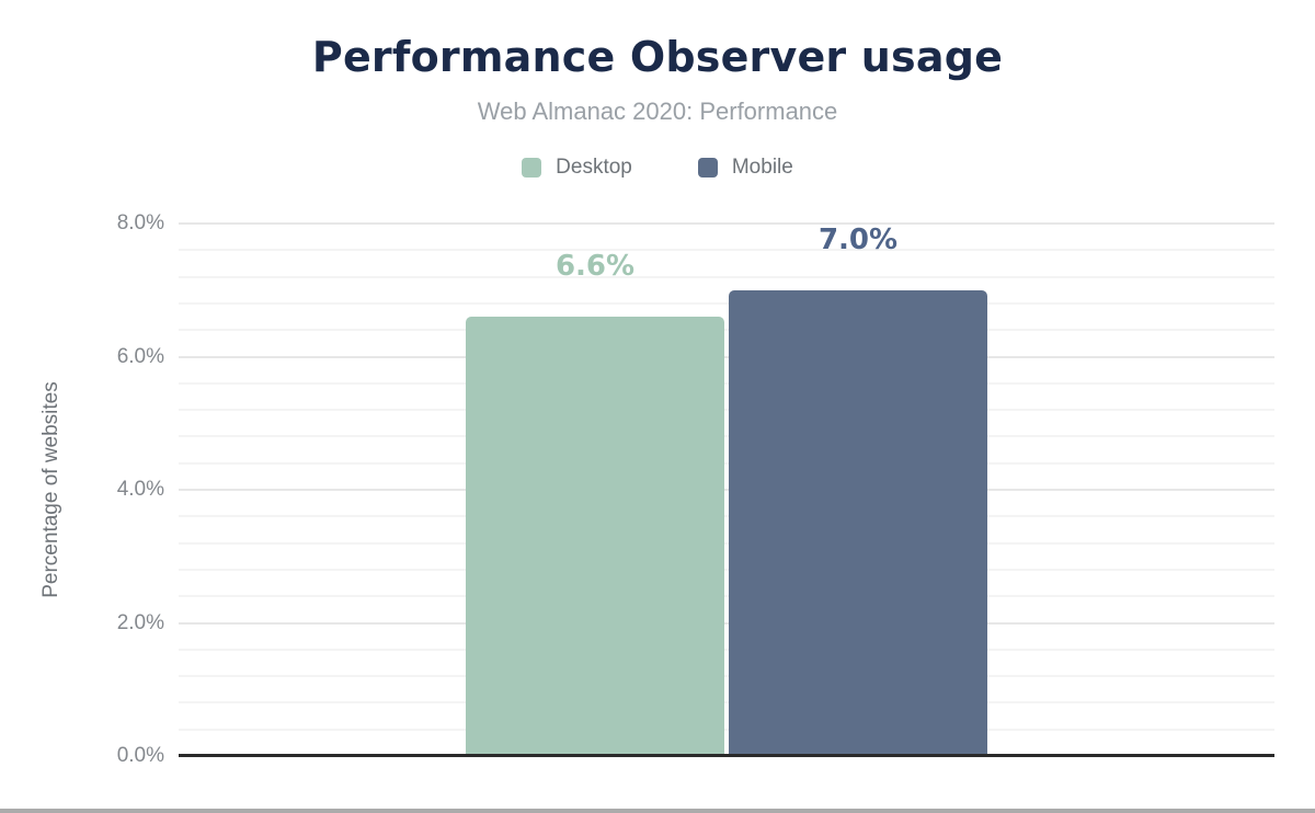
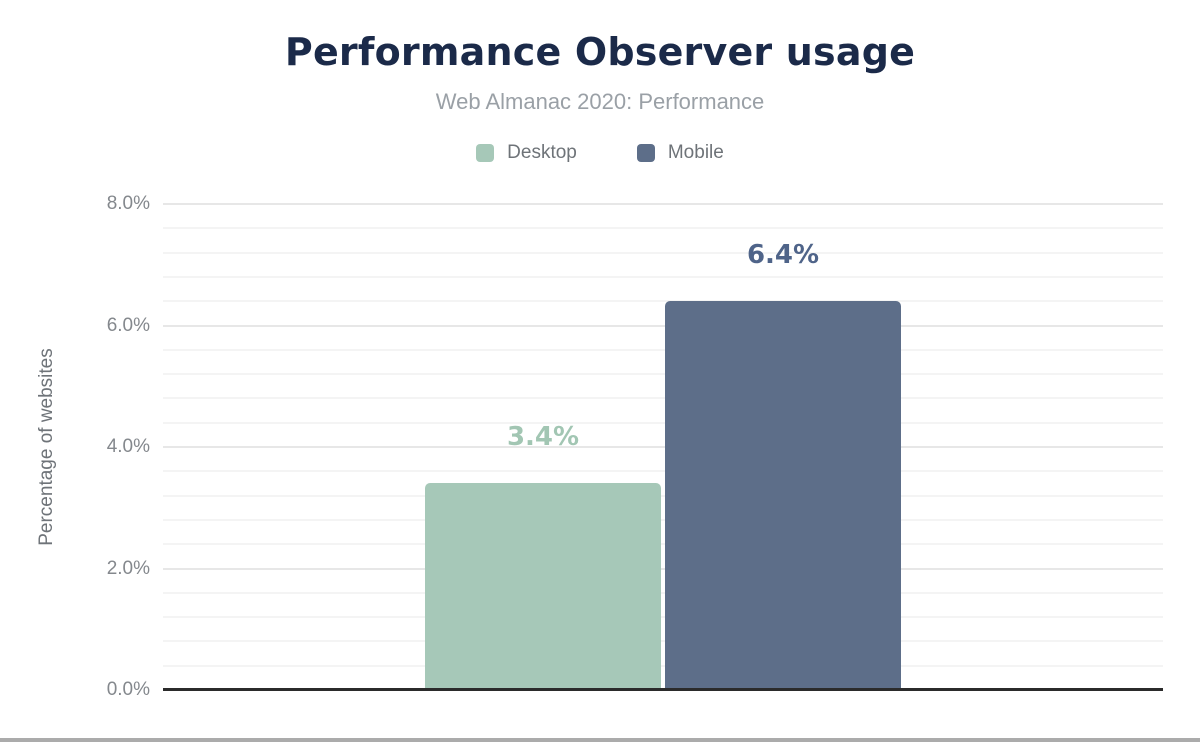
Desktop: 6.6% -> 3.4%
Mobile: 7.0% -> 6.4%
